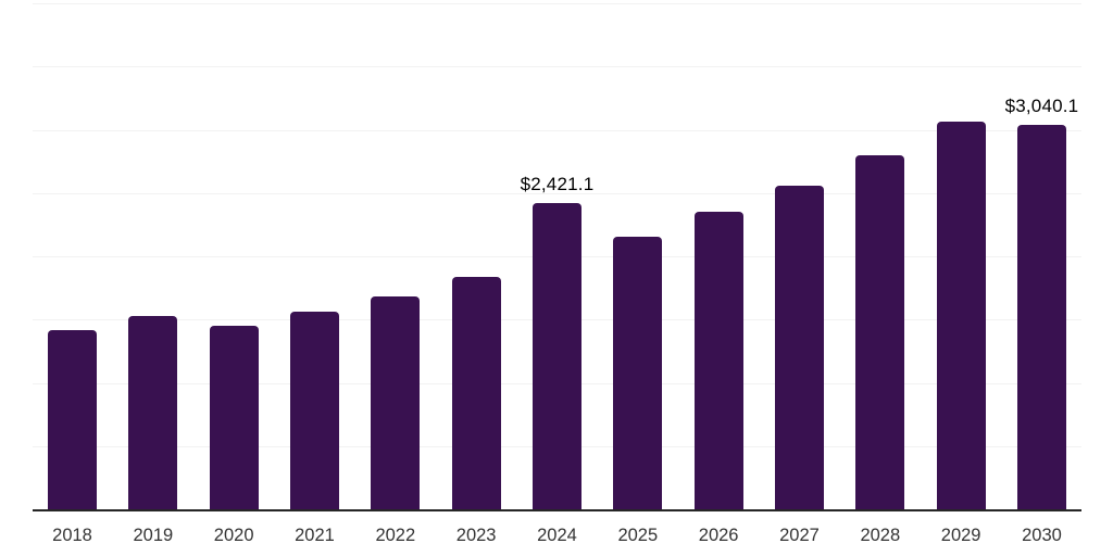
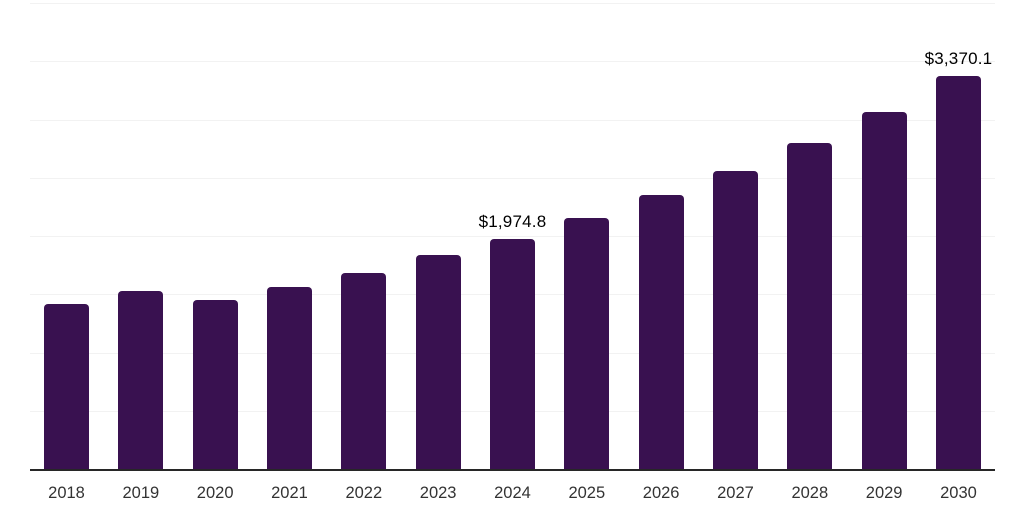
2024: $2,421.1 -> $1,974.8
2030: $3,040.1 -> $3,370.1
